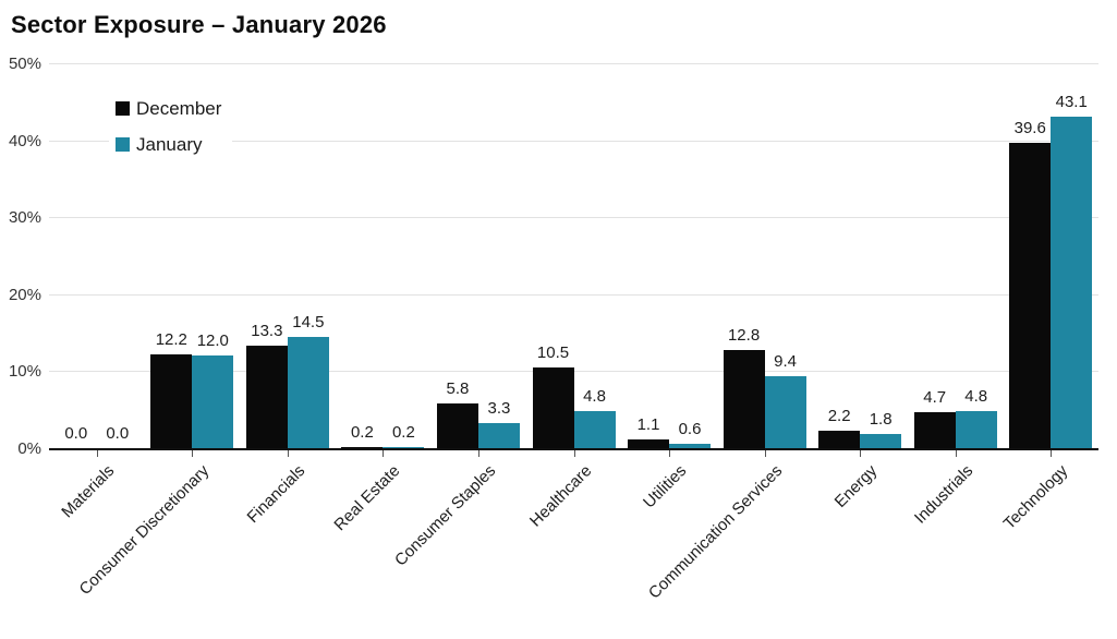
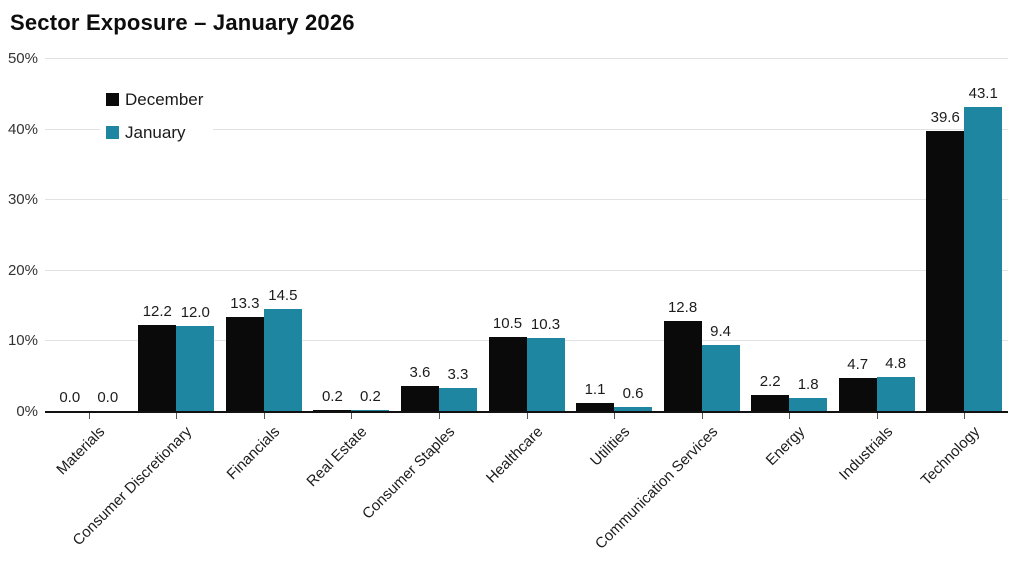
December/Consumer Staples: 5.8 -> 3.6
January/Healthcare: 4.8 -> 10.3
